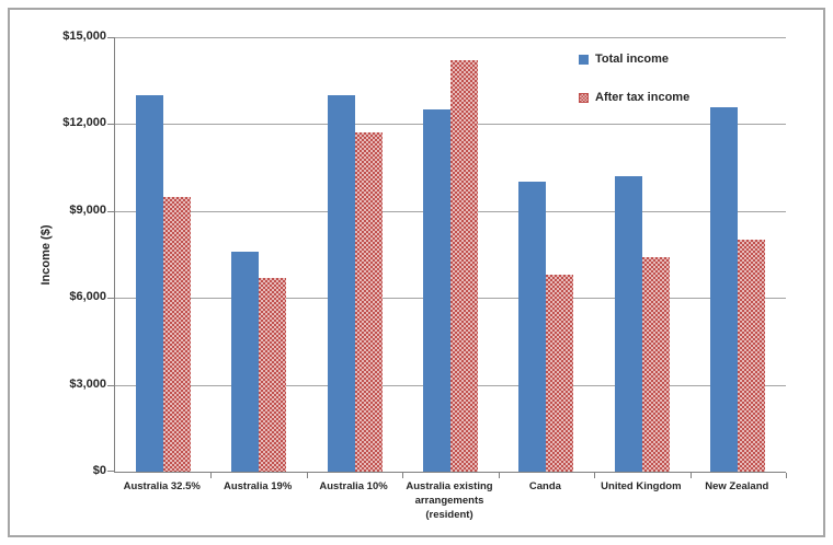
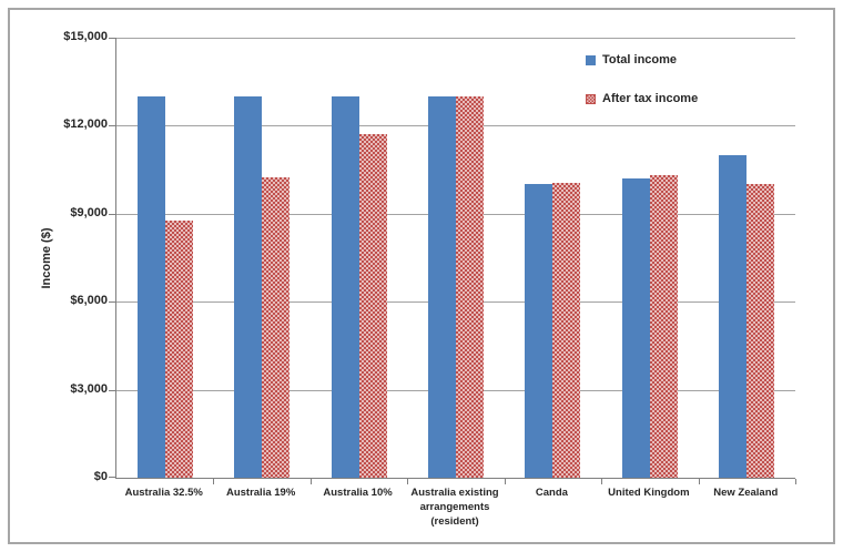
After tax income/Australia 32.5%: $9500 -> $8800
Total income/Australia 19%: $7600 -> $13000
After tax income/Australia 19%: $6700 -> $10200
Total income/Australia existing arrangements (resident): $12500 -> $13000
After tax income/Australia existing arrangements (resident): $14200 -> $13000
After tax income/Canda: $6800 -> $10000
After tax income/United Kingdom: $7400 -> $10300
Total income/New Zealand: $12600 -> $11000
After tax income/New Zealand: $8000 -> $10000
